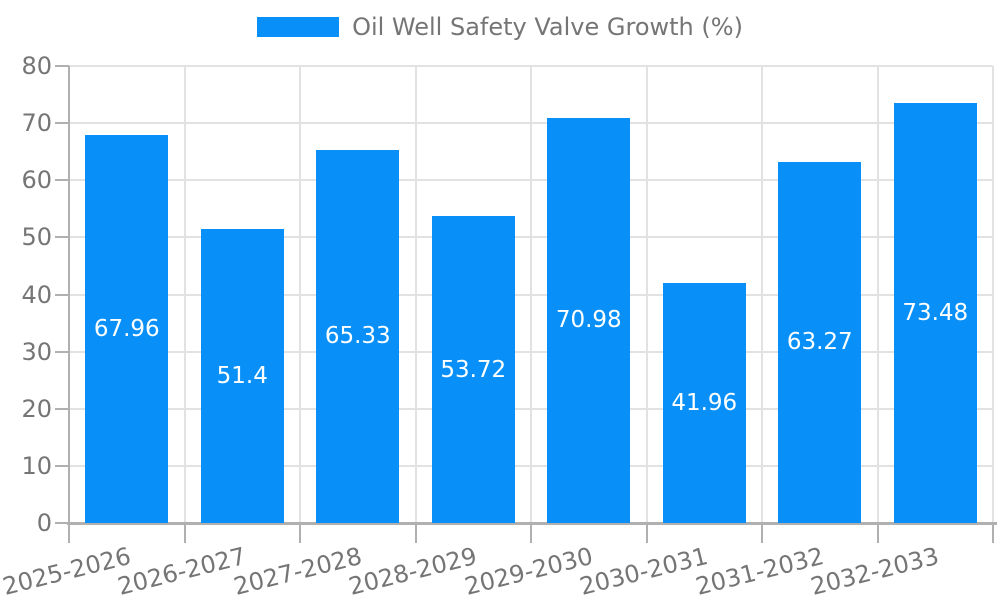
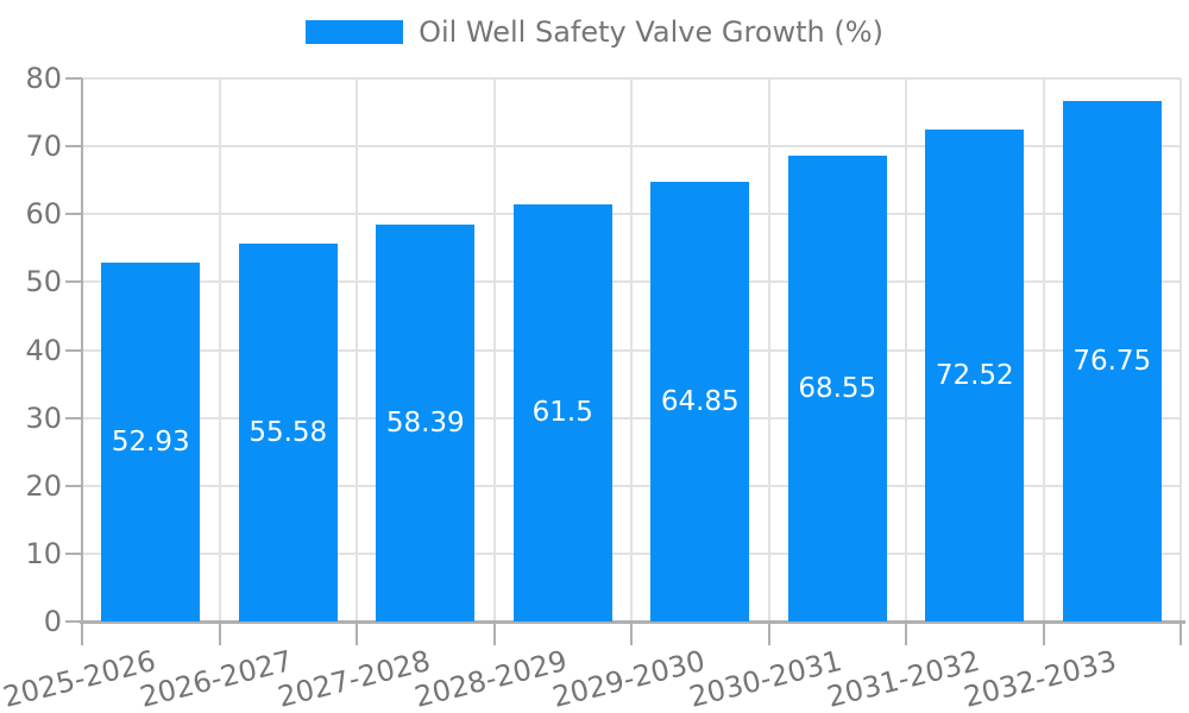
2025-2026: 67.96 -> 52.93
2026-2027: 51.4 -> 55.58
2027-2028: 65.33 -> 58.39
2028-2029: 53.72 -> 61.5
2029-2030: 70.98 -> 64.85
2030-2031: 41.96 -> 68.55
2031-2032: 63.27 -> 72.52
2032-2033: 73.48 -> 76.75
